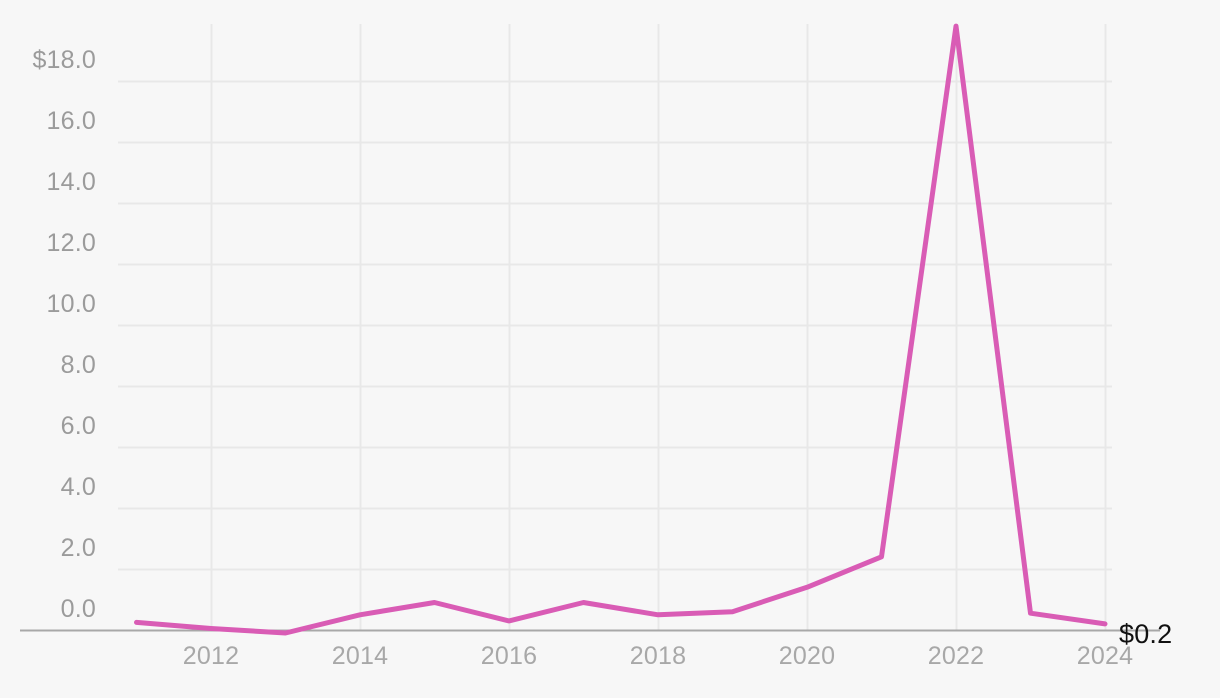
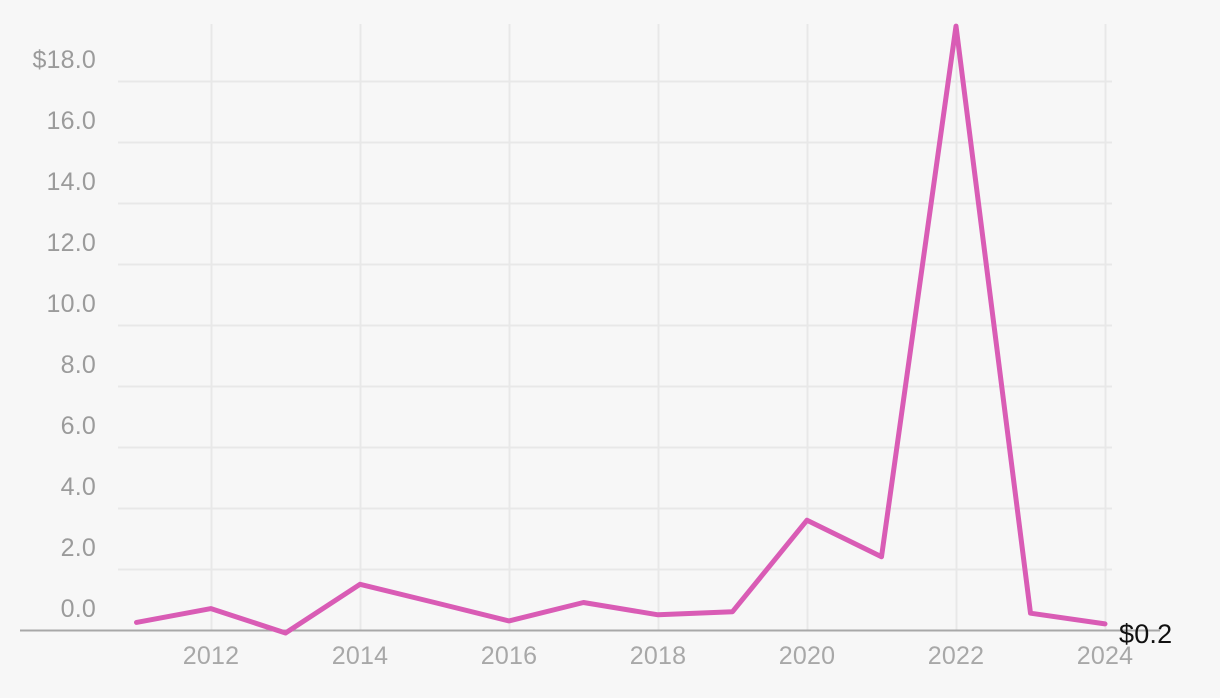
2012: $0.1 -> $0.7
2014: $0.5 -> $1.5
2020: $1.4 -> $3.6
